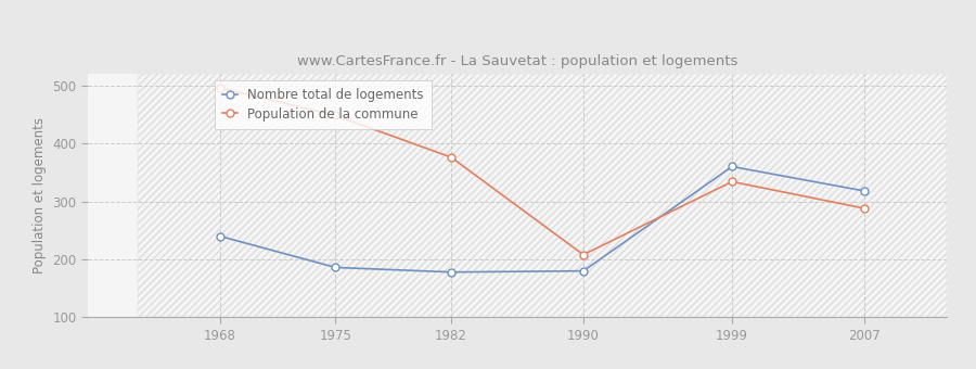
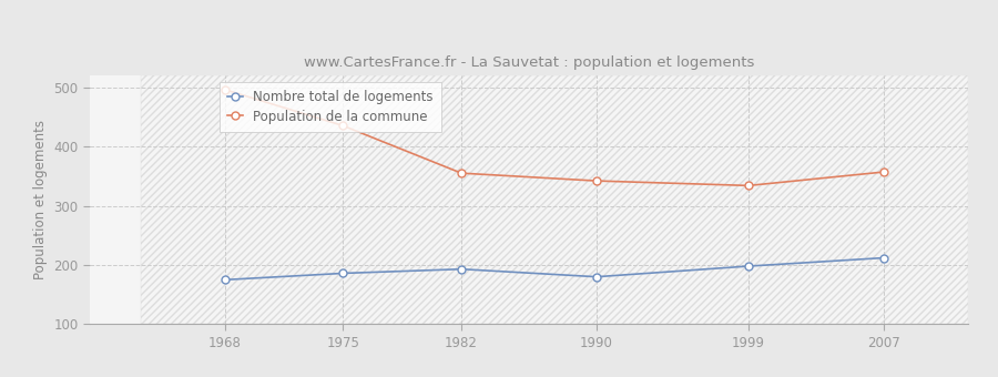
Nombre total de logements/1968: 240 -> 175
Population de la commune/1975: 448 -> 435
Nombre total de logements/1982: 178 -> 193
Population de la commune/1982: 376 -> 355
Population de la commune/1990: 208 -> 342
Nombre total de logements/1999: 360 -> 198
Nombre total de logements/2007: 318 -> 212
Population de la commune/2007: 288 -> 357
